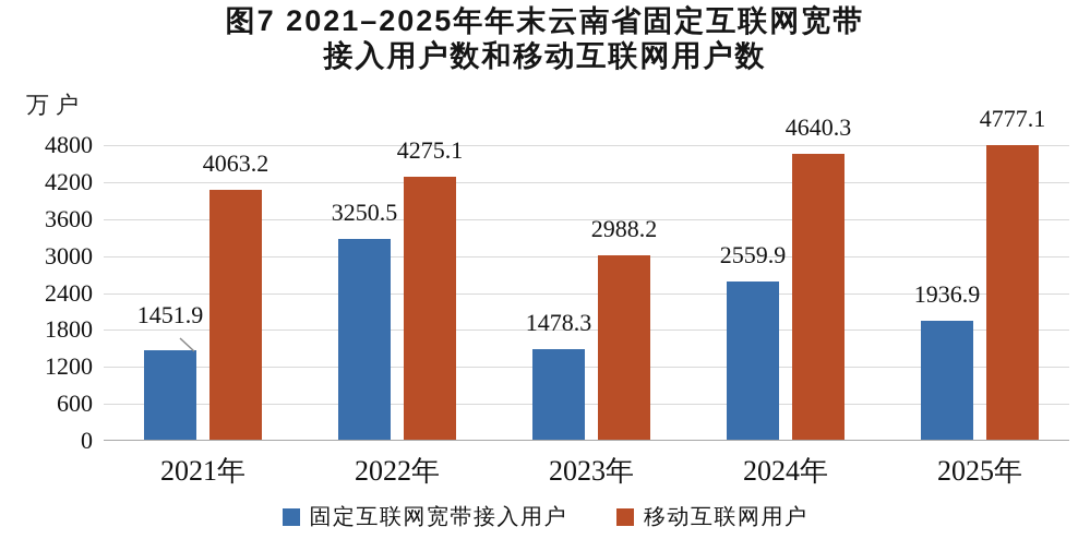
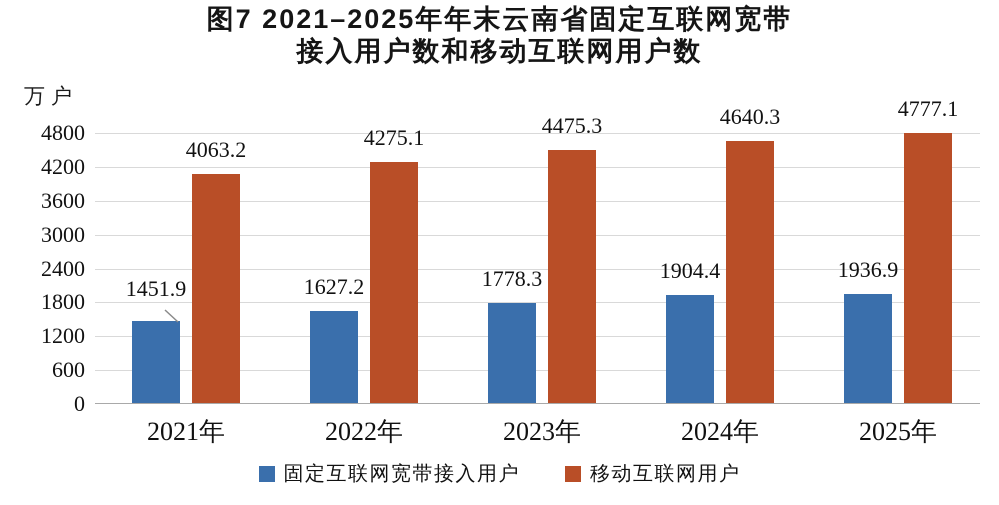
固定互联网宽带接入用户/2022年: 3250.5 -> 1627.2
固定互联网宽带接入用户/2023年: 1478.3 -> 1778.3
移动互联网用户/2023年: 2988.2 -> 4475.3
固定互联网宽带接入用户/2024年: 2559.9 -> 1904.4
